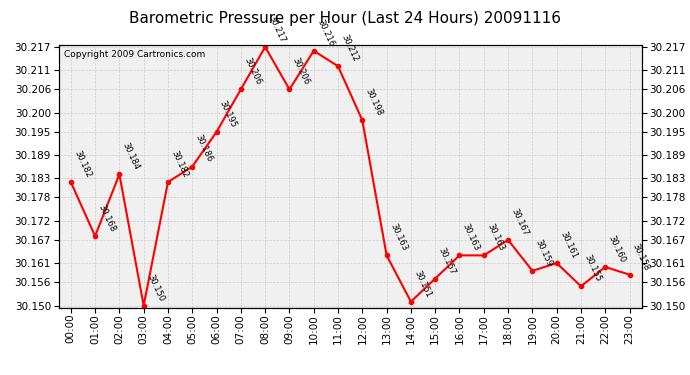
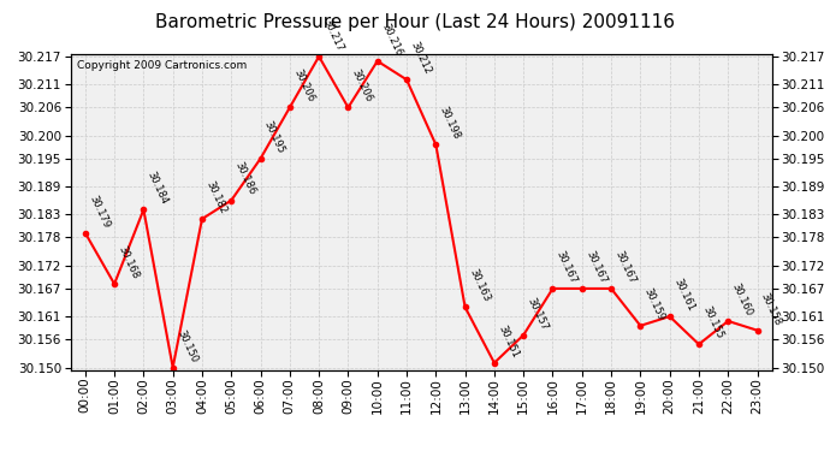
00:00: 30.182 -> 30.179
16:00: 30.163 -> 30.167
17:00: 30.163 -> 30.167
